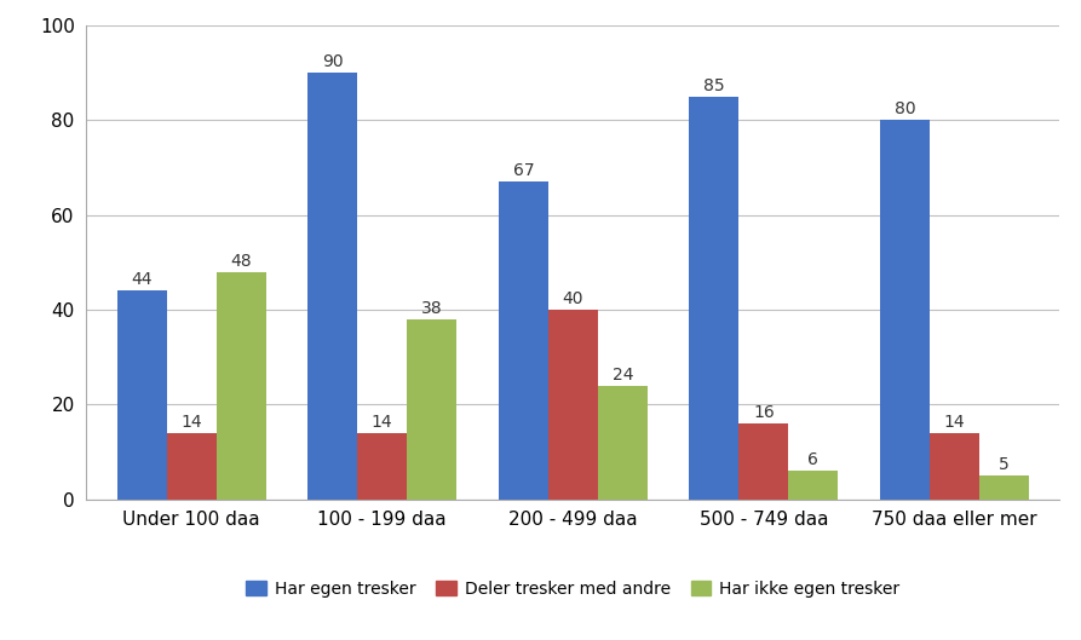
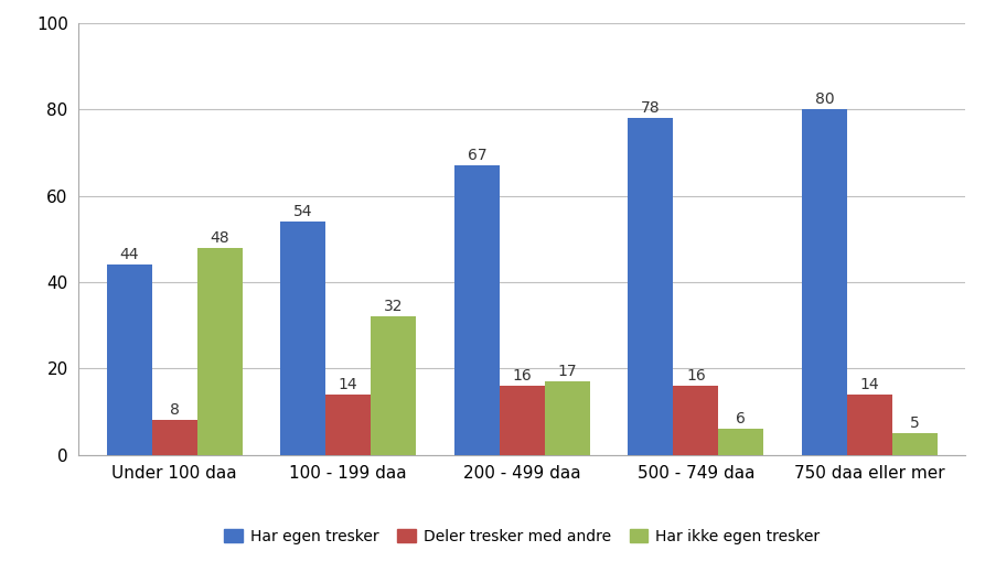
Deler tresker med andre/Under 100 daa: 14 -> 8
Har egen tresker/100 - 199 daa: 90 -> 54
Har ikke egen tresker/100 - 199 daa: 38 -> 32
Deler tresker med andre/200 - 499 daa: 40 -> 16
Har ikke egen tresker/200 - 499 daa: 24 -> 17
Har egen tresker/500 - 749 daa: 85 -> 78
